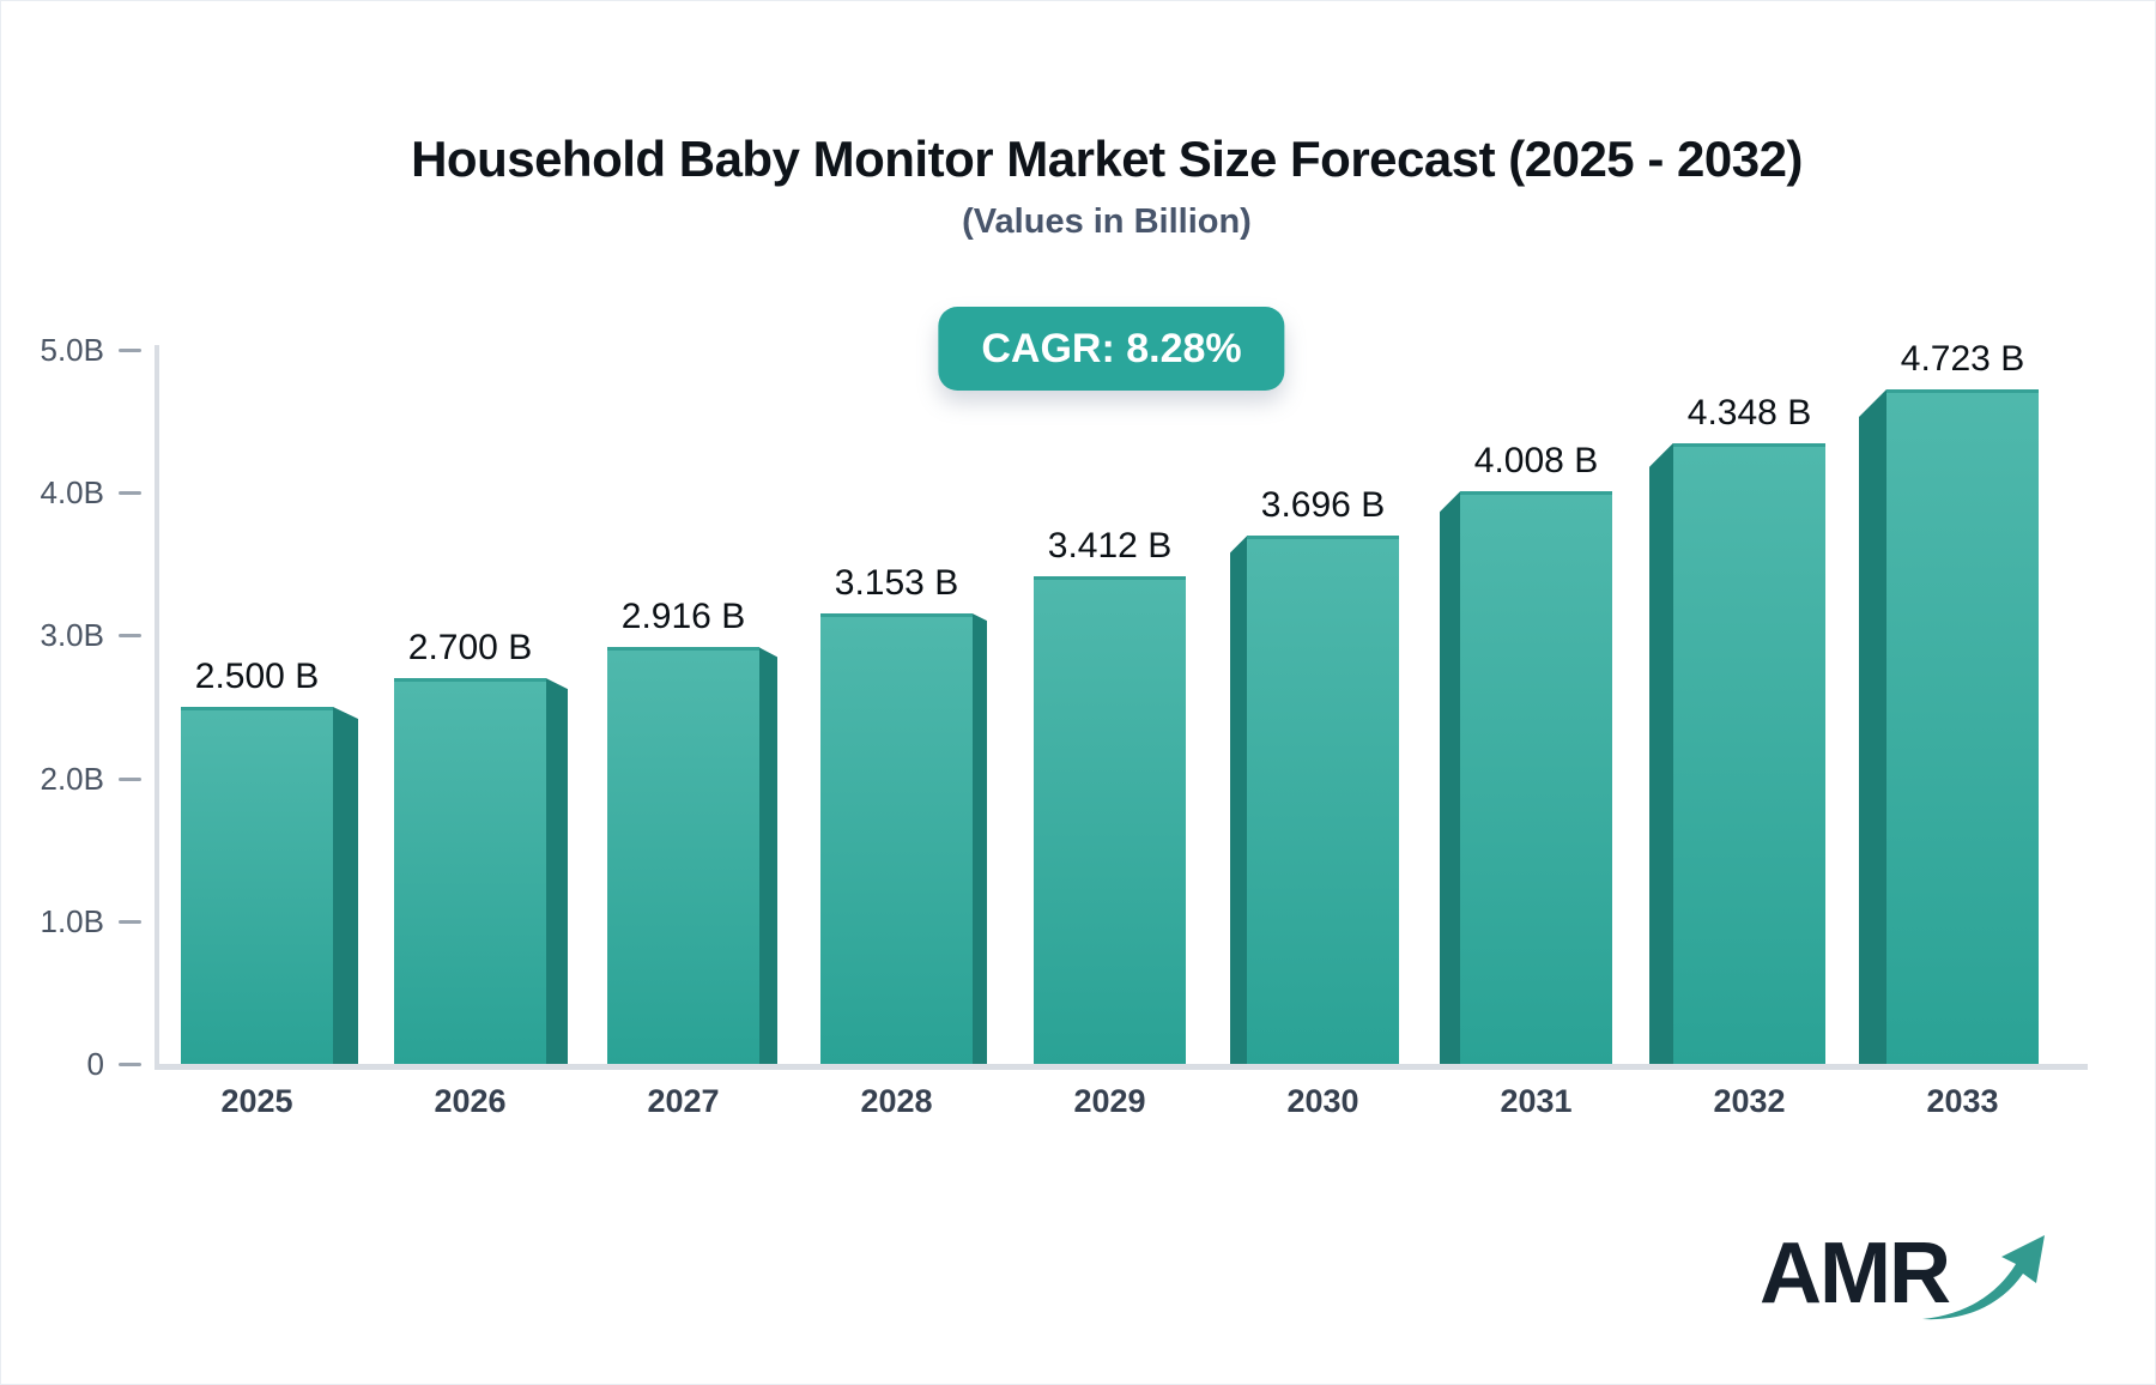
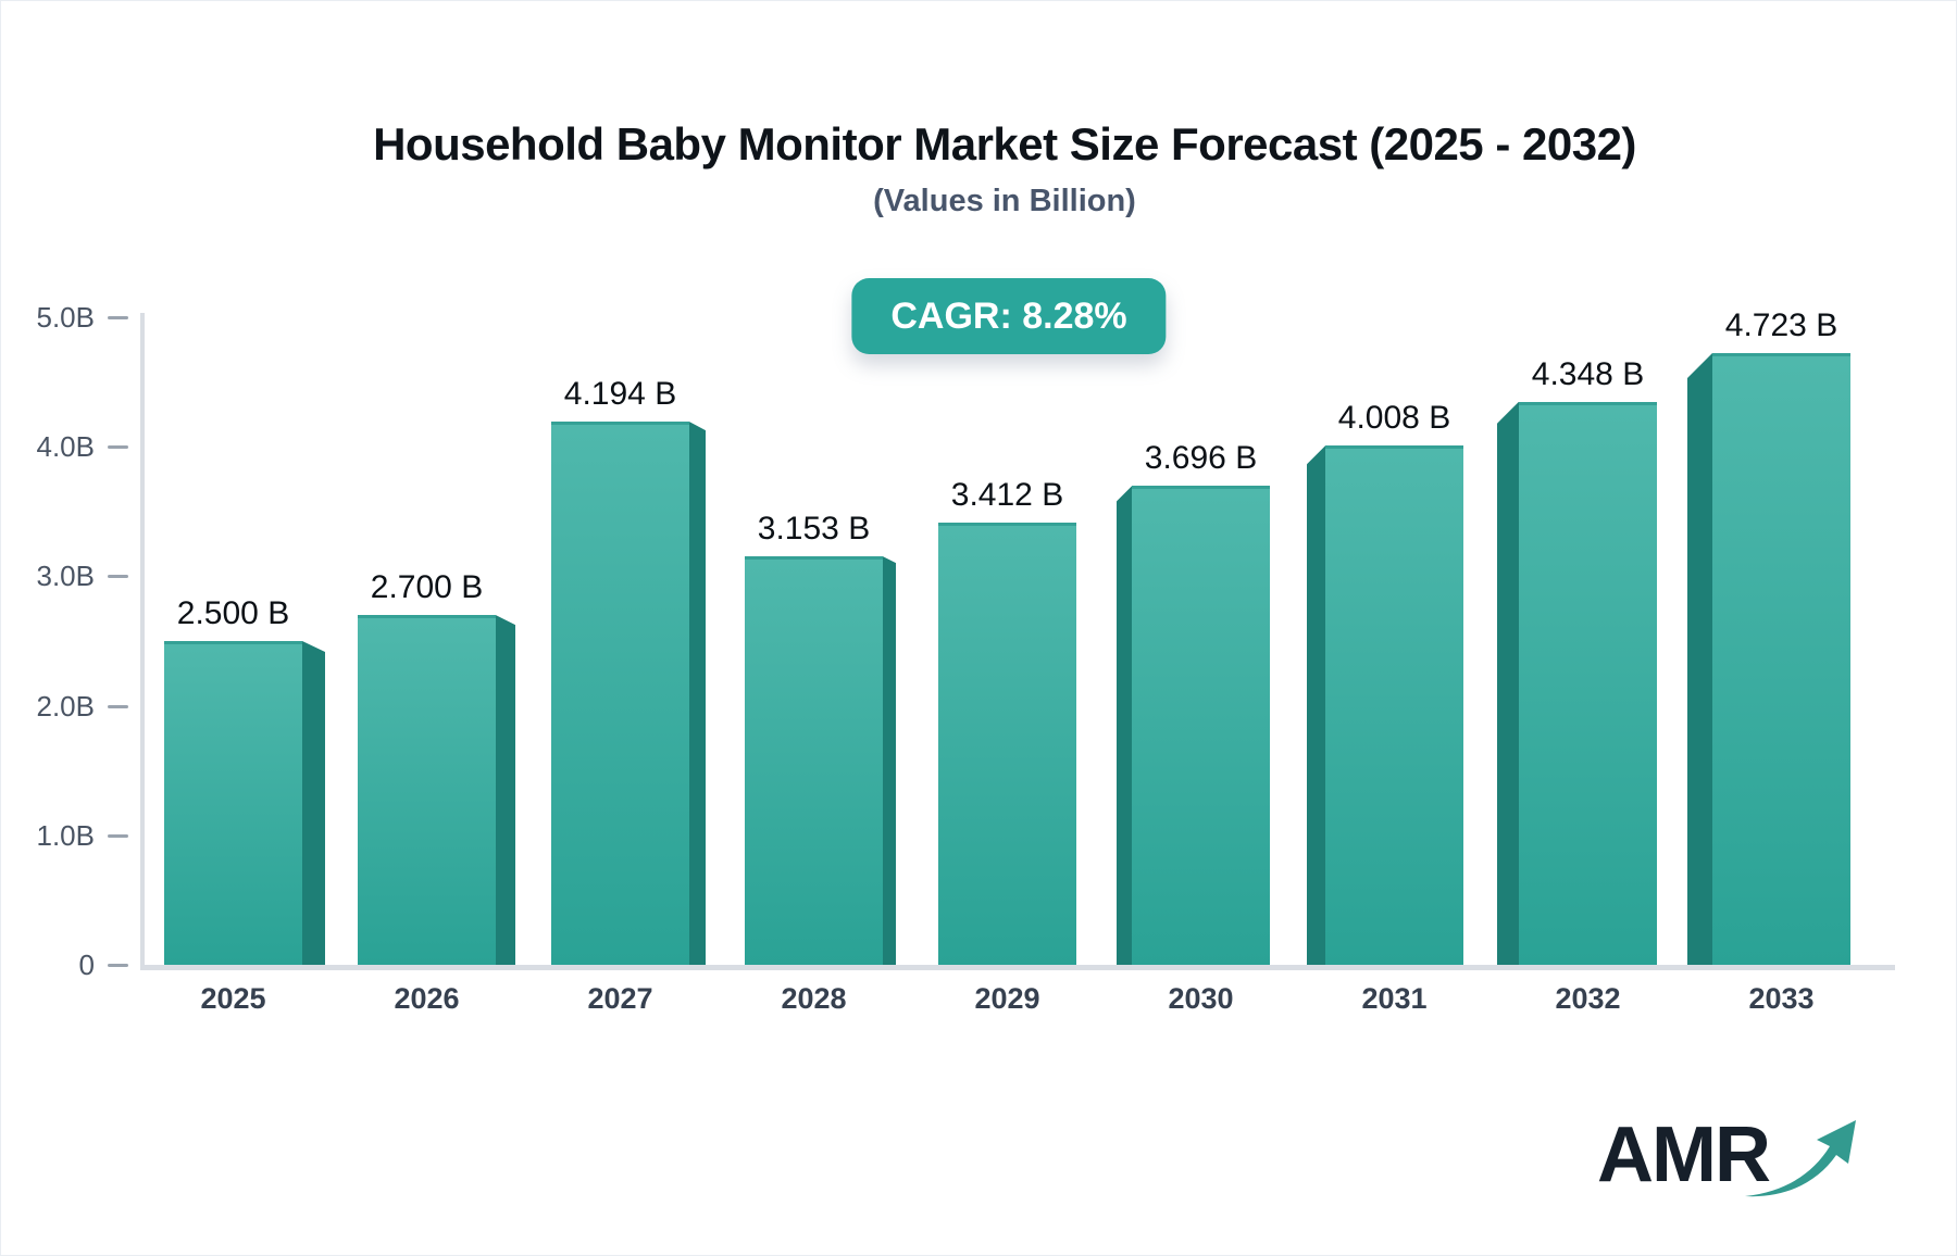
2027: 2.916 -> 4.194
